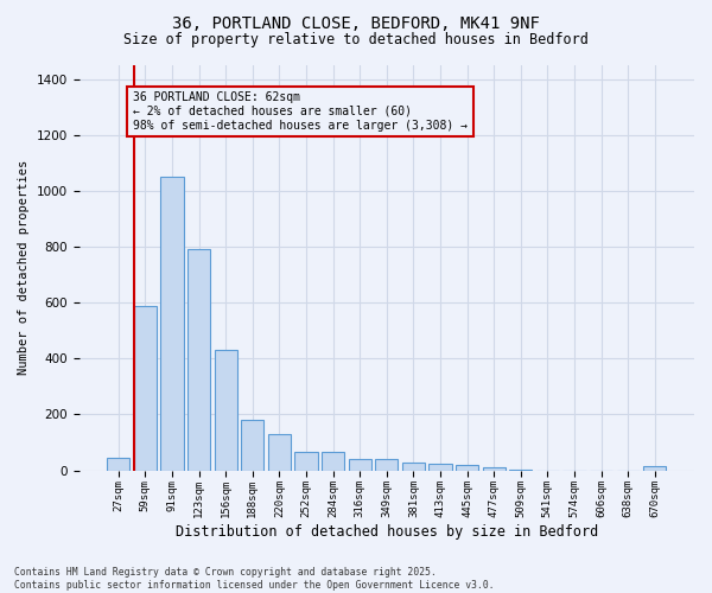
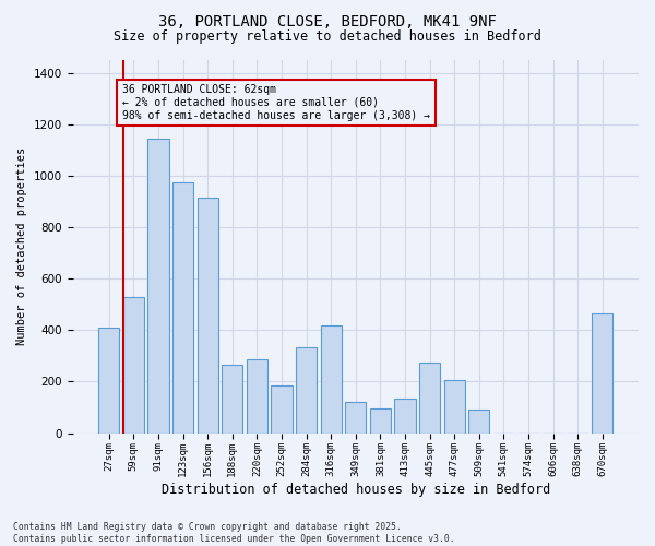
27sqm: 45 -> 410
59sqm: 590 -> 530
91sqm: 1050 -> 1145
123sqm: 790 -> 975
156sqm: 430 -> 915
188sqm: 180 -> 265
220sqm: 130 -> 285
252sqm: 68 -> 185
284sqm: 68 -> 335
316sqm: 42 -> 420
349sqm: 42 -> 120
381sqm: 28 -> 95
413sqm: 25 -> 135
445sqm: 20 -> 275
477sqm: 12 -> 205
509sqm: 4 -> 90
670sqm: 13 -> 465
